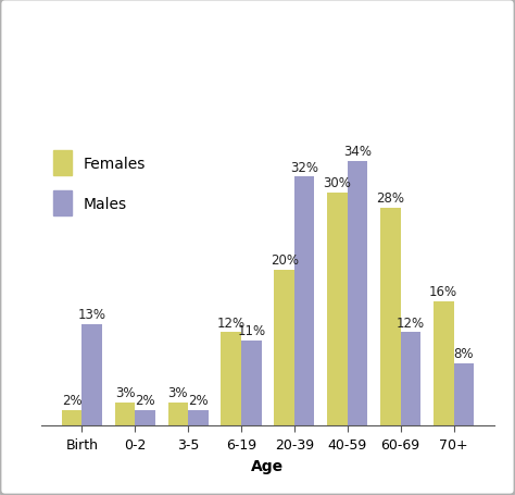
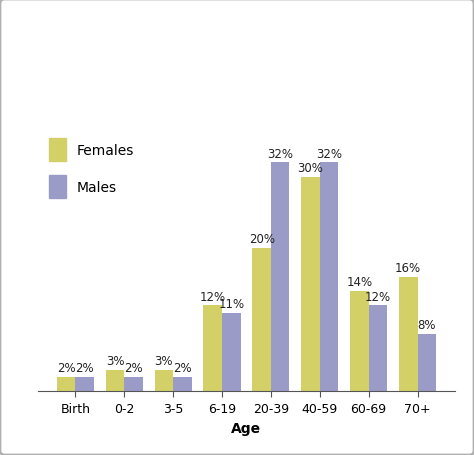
Males/Birth: 13% -> 2%
Males/40-59: 34% -> 32%
Females/60-69: 28% -> 14%
